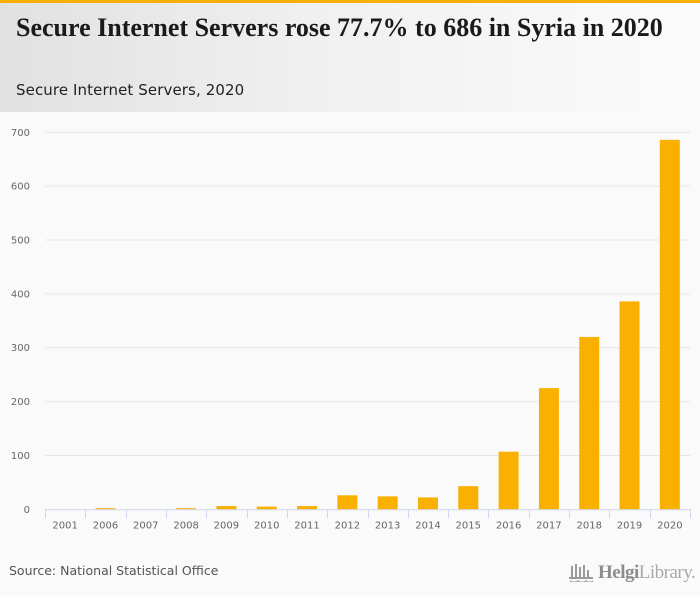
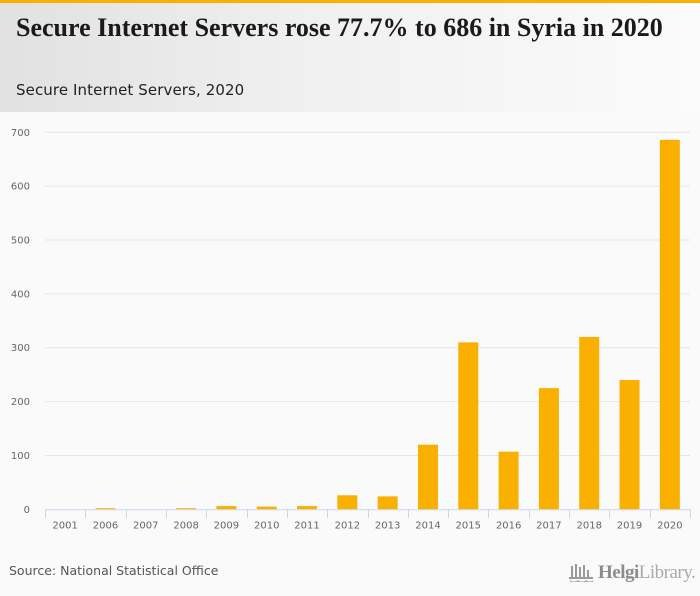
2014: 20 -> 120
2015: 40 -> 310
2019: 390 -> 240
